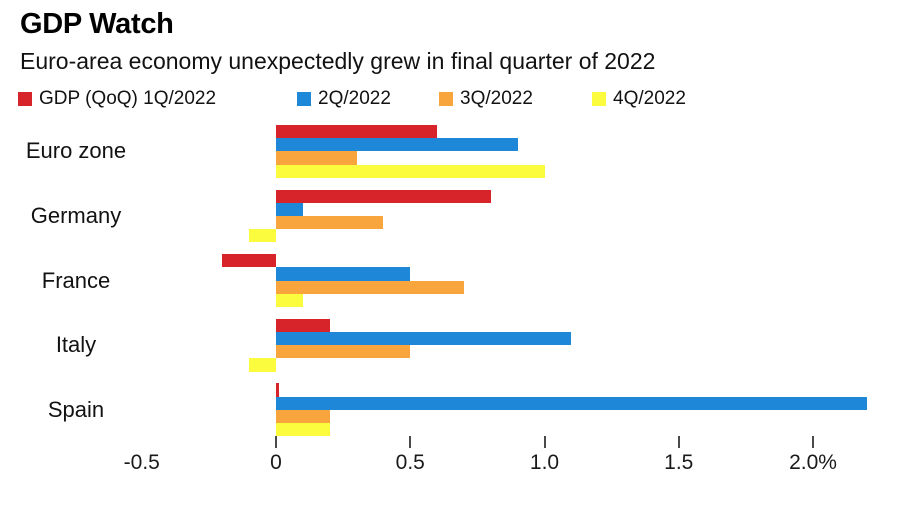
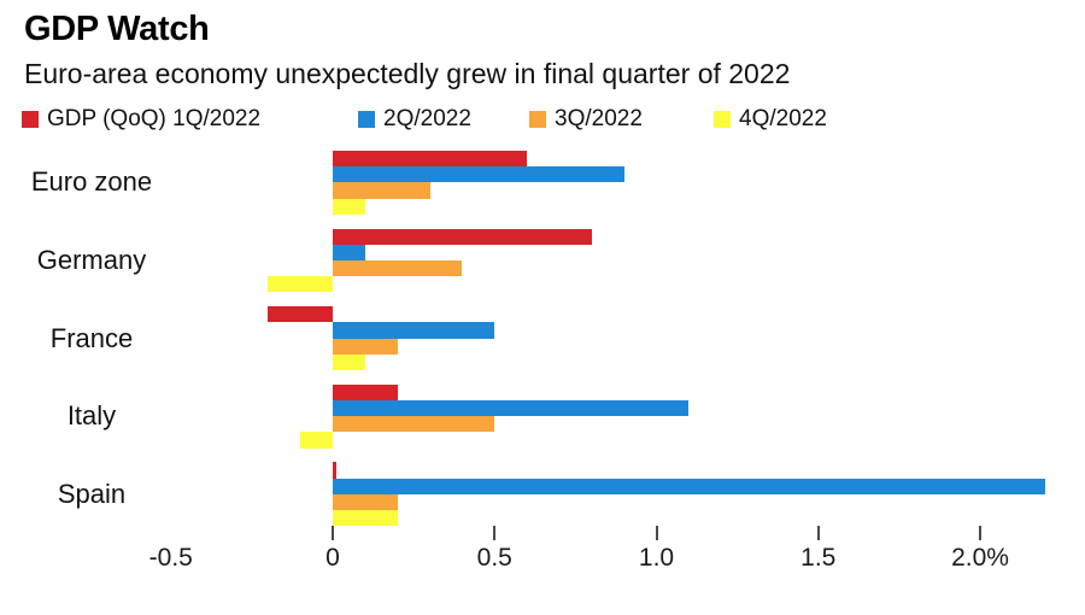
4Q/2022/Euro zone: 1.0% -> 0.1%
4Q/2022/Germany: -0.1% -> -0.2%
3Q/2022/France: 0.7% -> 0.2%
